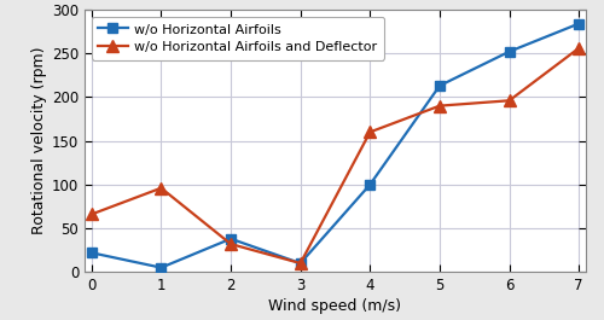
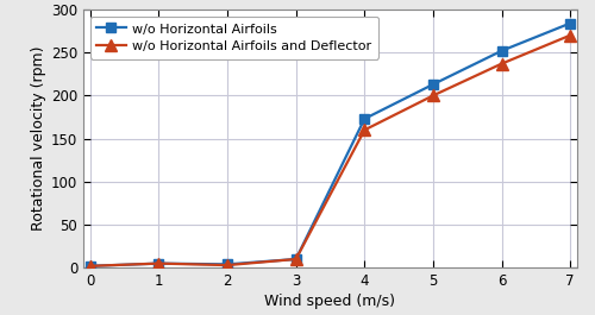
w/o Horizontal Airfoils/0: 22 -> 2
w/o Horizontal Airfoils and Deflector/0: 66 -> 2
w/o Horizontal Airfoils and Deflector/1: 96 -> 5
w/o Horizontal Airfoils/2: 38 -> 4
w/o Horizontal Airfoils and Deflector/2: 32 -> 3
w/o Horizontal Airfoils/4: 100 -> 173
w/o Horizontal Airfoils and Deflector/5: 190 -> 200
w/o Horizontal Airfoils and Deflector/6: 196 -> 237
w/o Horizontal Airfoils and Deflector/7: 256 -> 270
